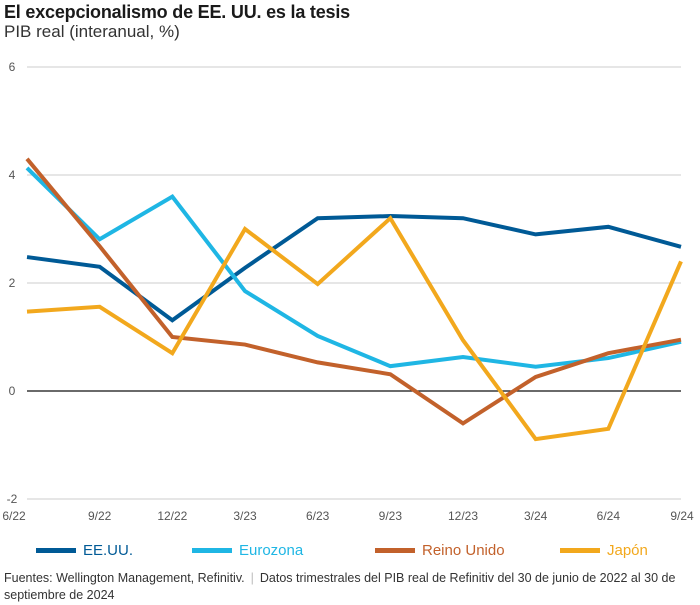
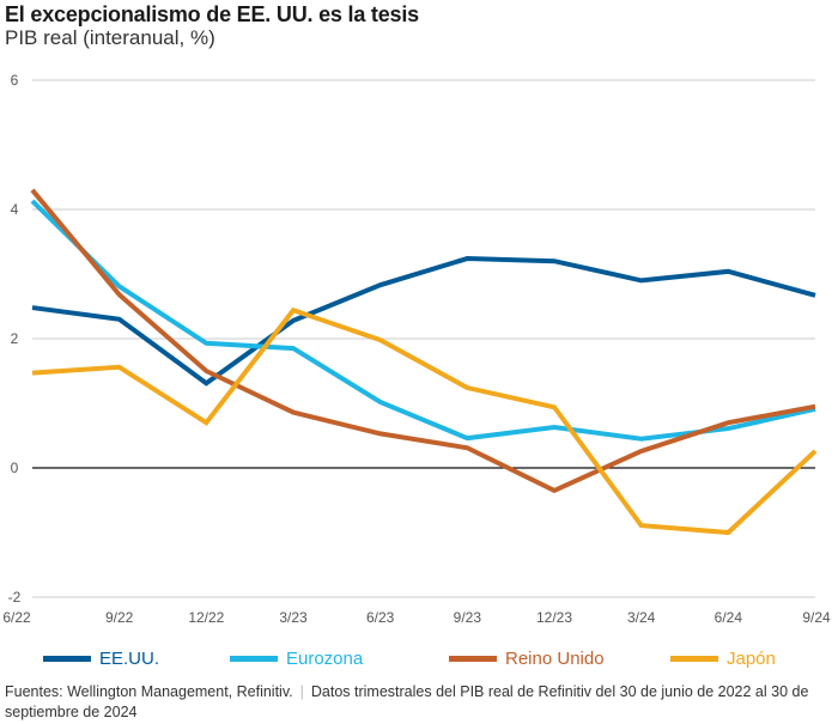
Eurozona/12/22: 3.6 -> 1.9
Reino Unido/12/22: 1.0 -> 1.5
Japón/3/23: 3.0 -> 2.4
EE.UU./6/23: 3.2 -> 2.8
Japón/9/23: 3.2 -> 1.2
Reino Unido/12/23: -0.6 -> -0.3
Japón/6/24: -0.7 -> -1.0
Japón/9/24: 2.4 -> 0.3
